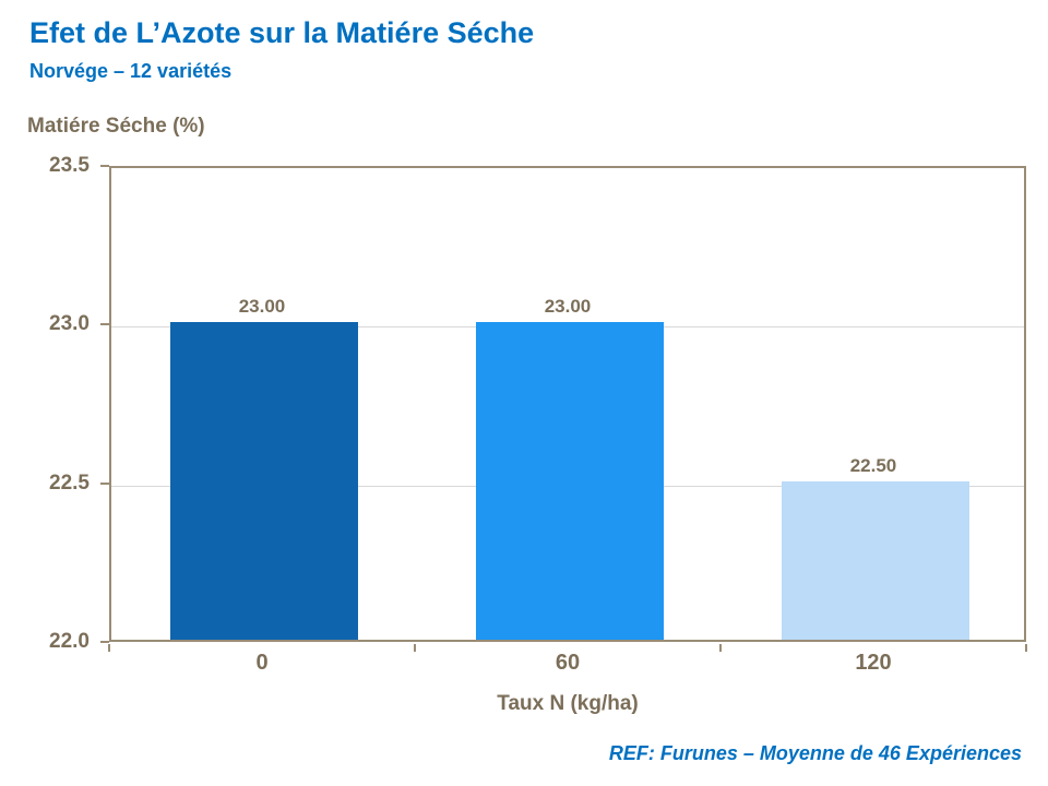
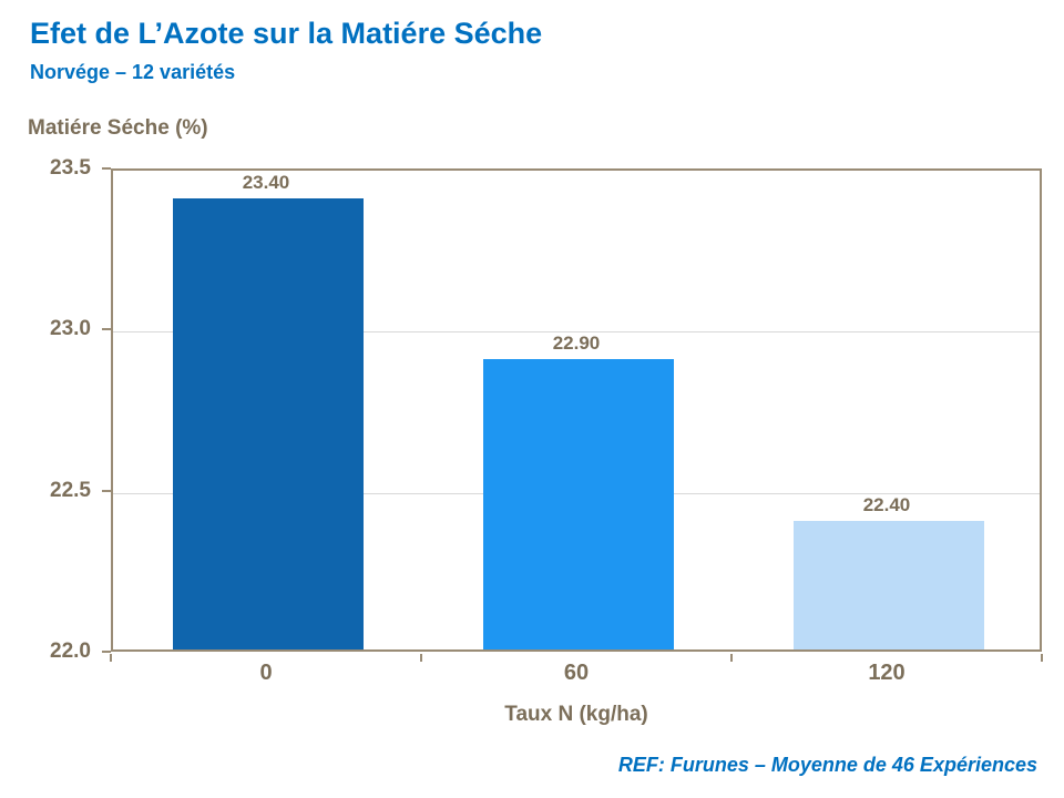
0: 23.00 -> 23.40
60: 23.00 -> 22.90
120: 22.50 -> 22.40
